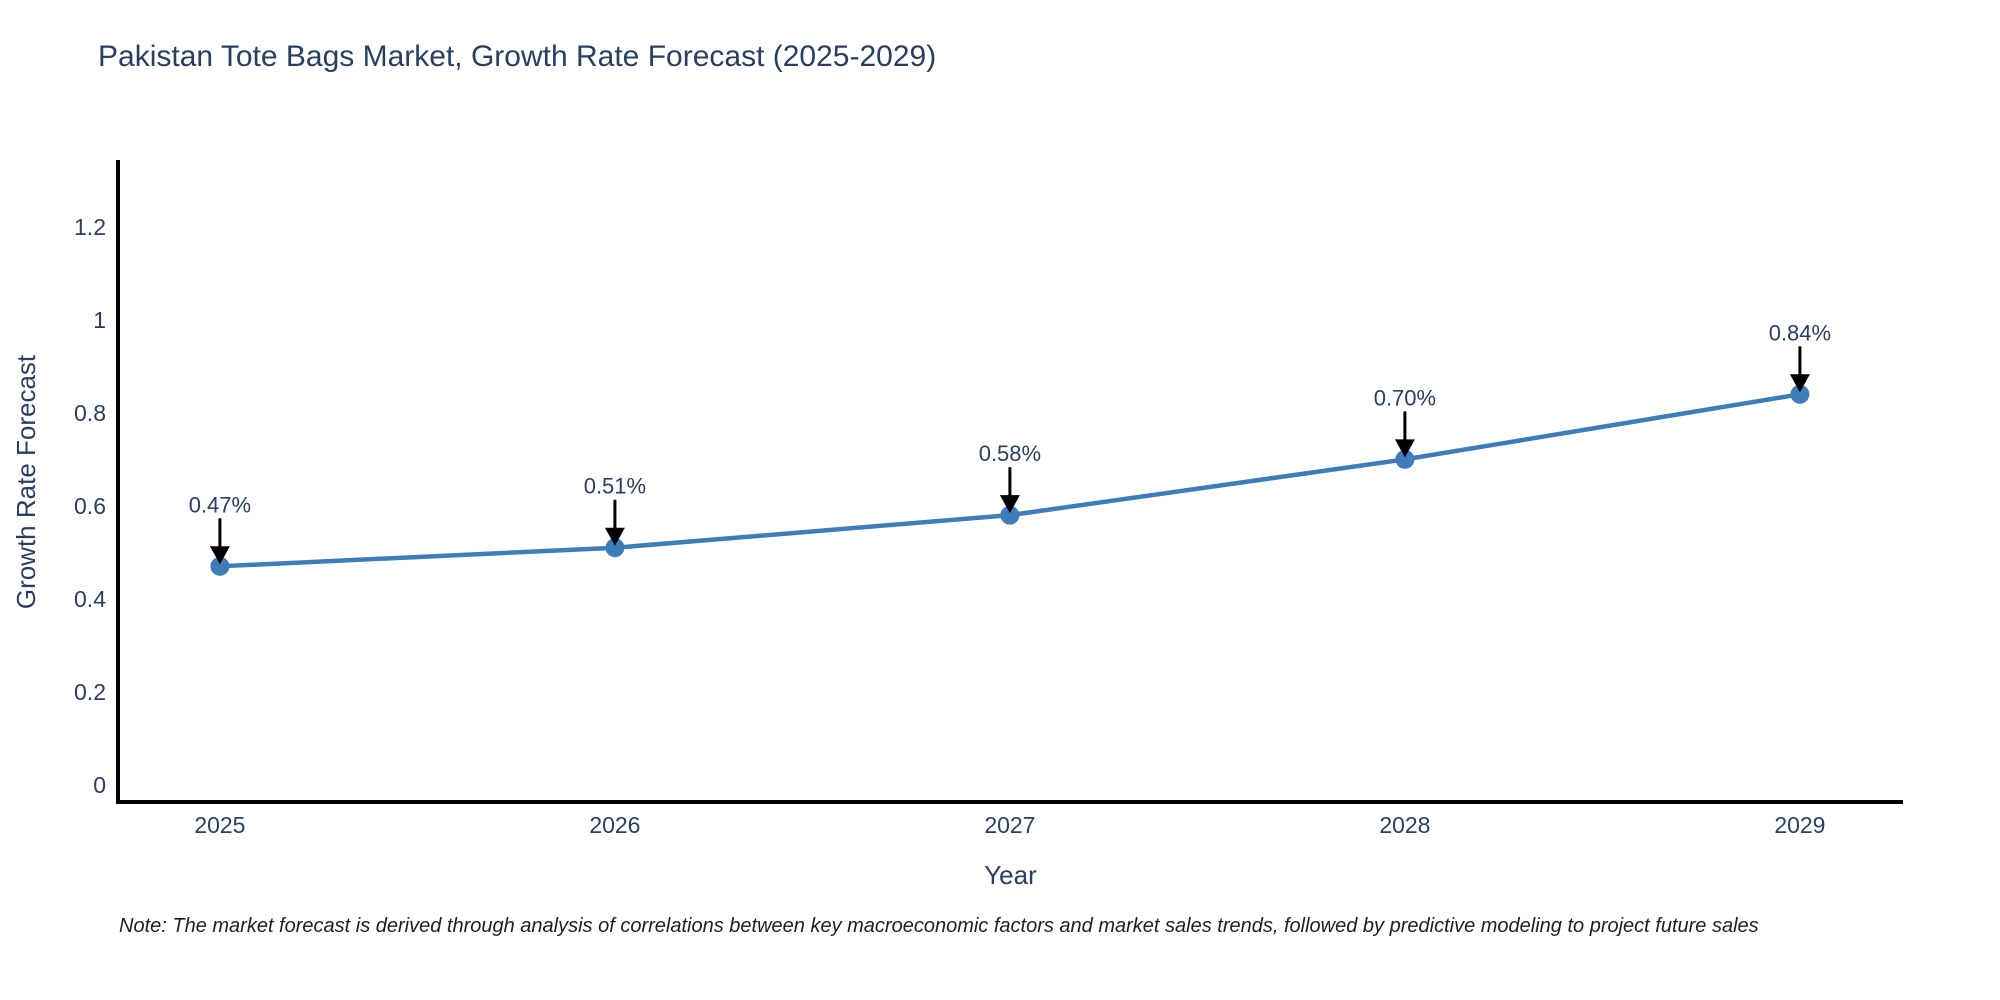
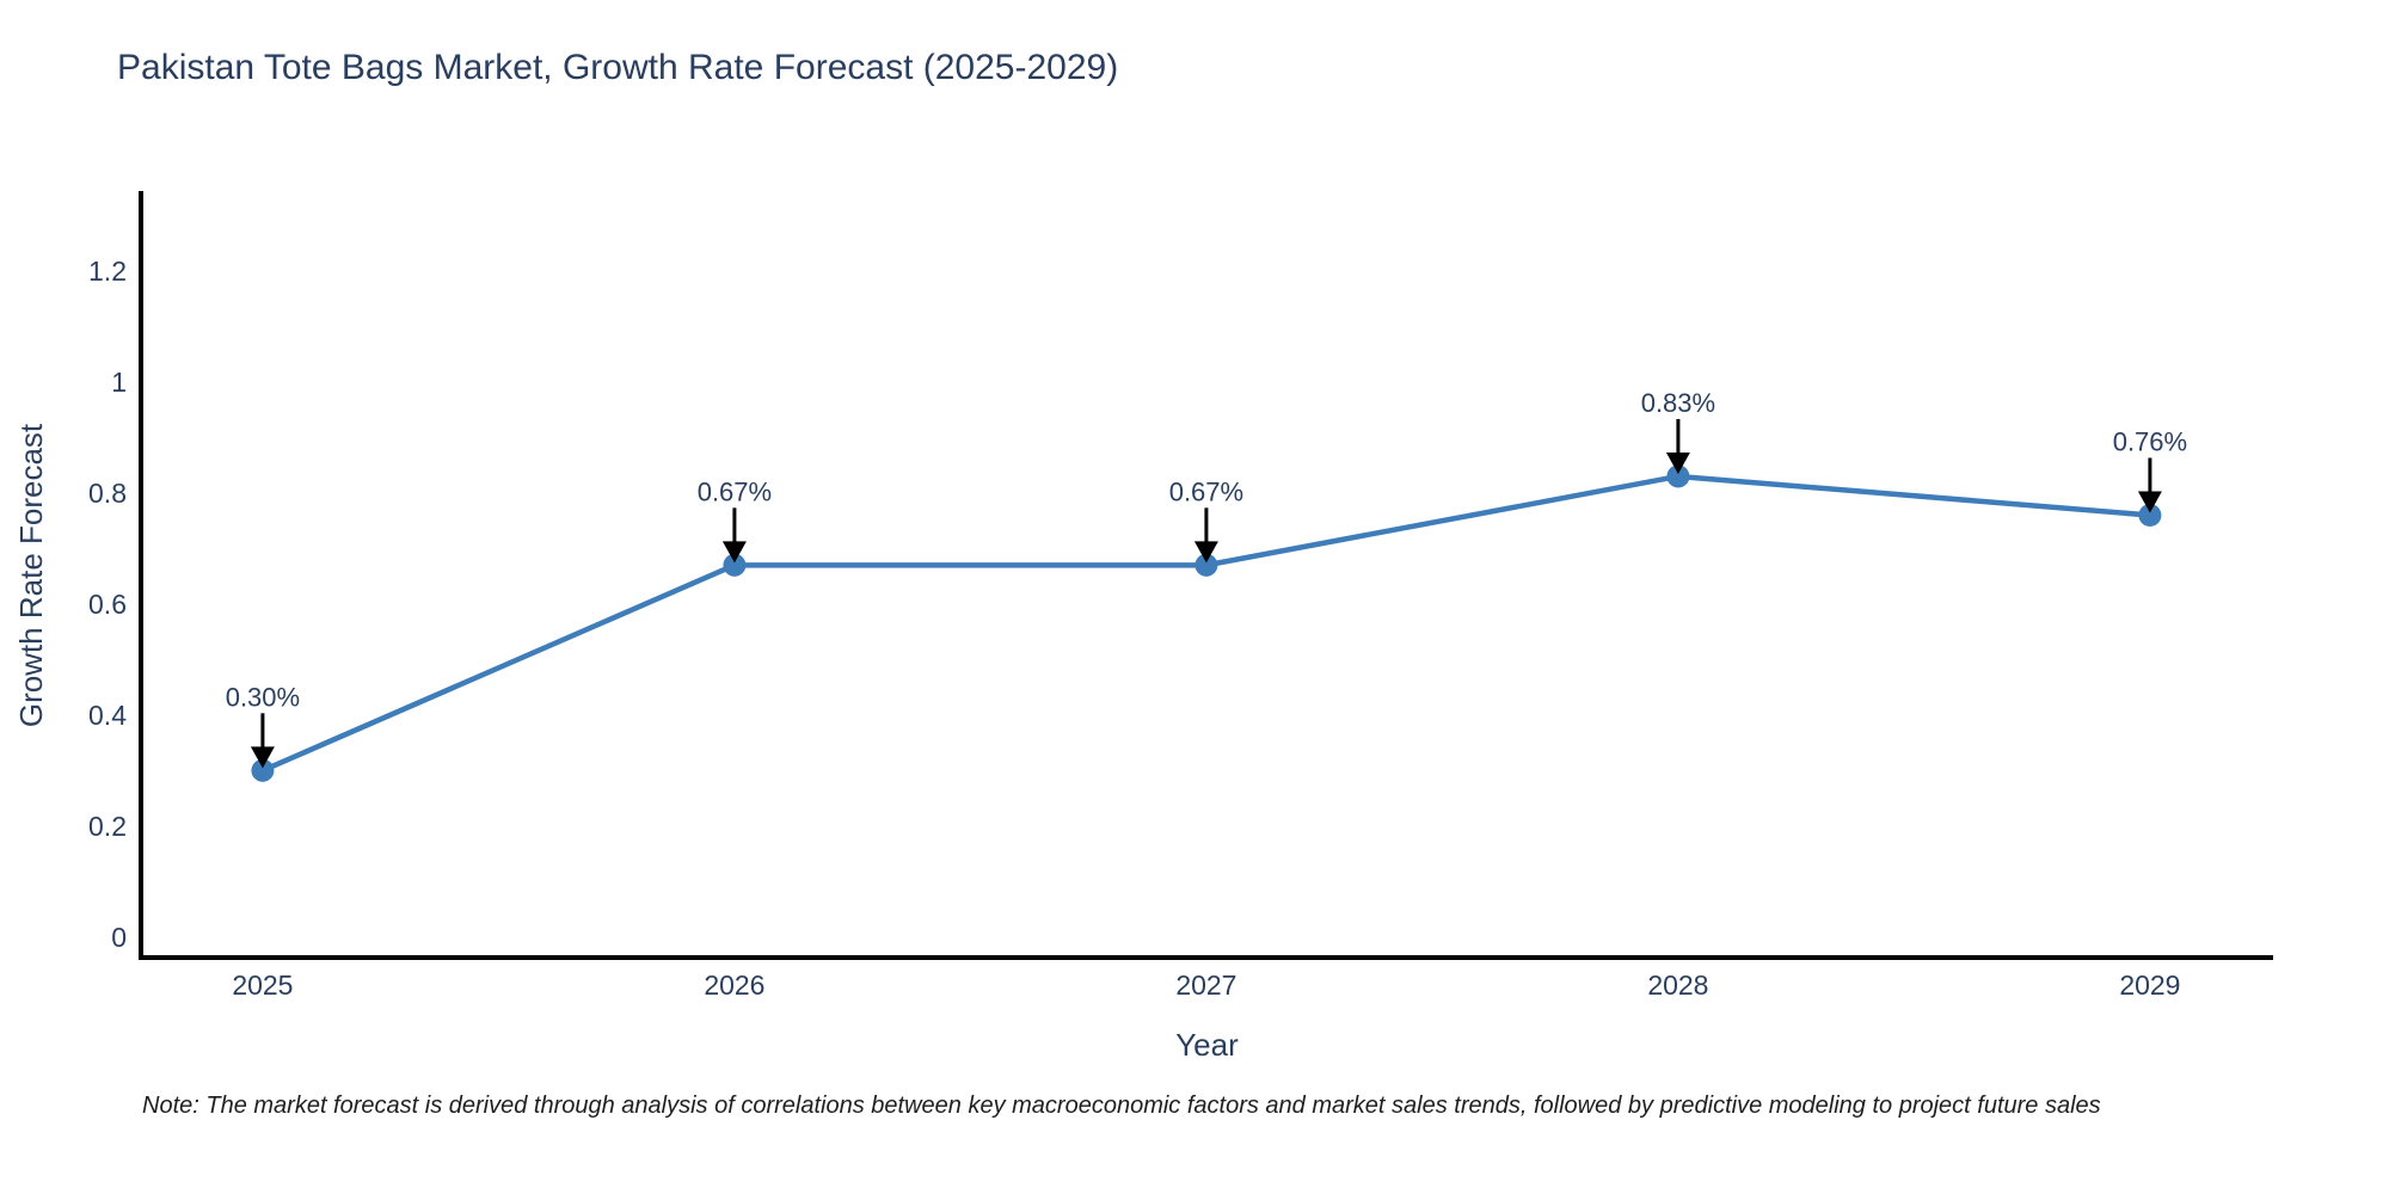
2025: 0.47% -> 0.30%
2026: 0.51% -> 0.67%
2027: 0.58% -> 0.67%
2028: 0.70% -> 0.83%
2029: 0.84% -> 0.76%
